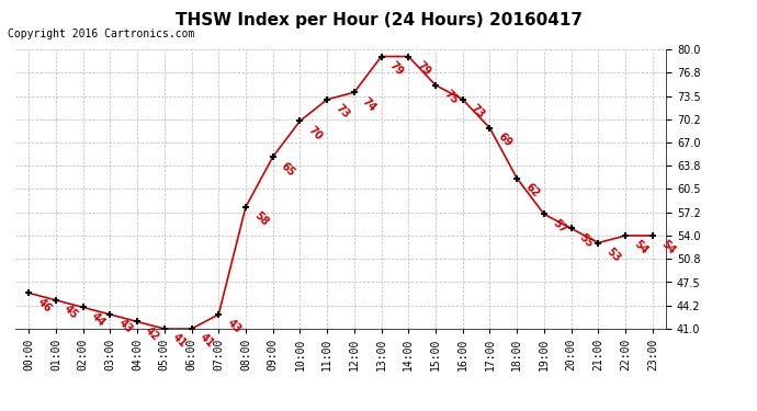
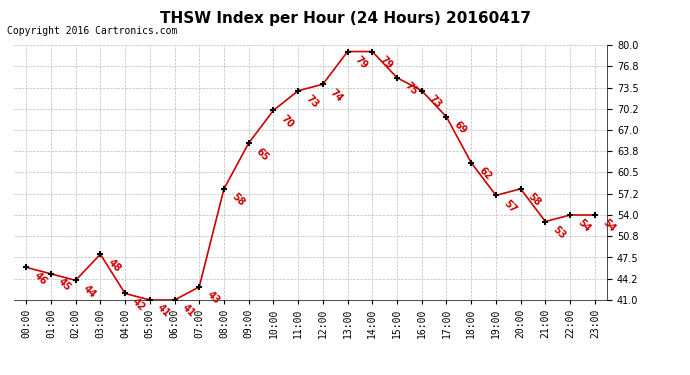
03:00: 43 -> 48
20:00: 55 -> 58
